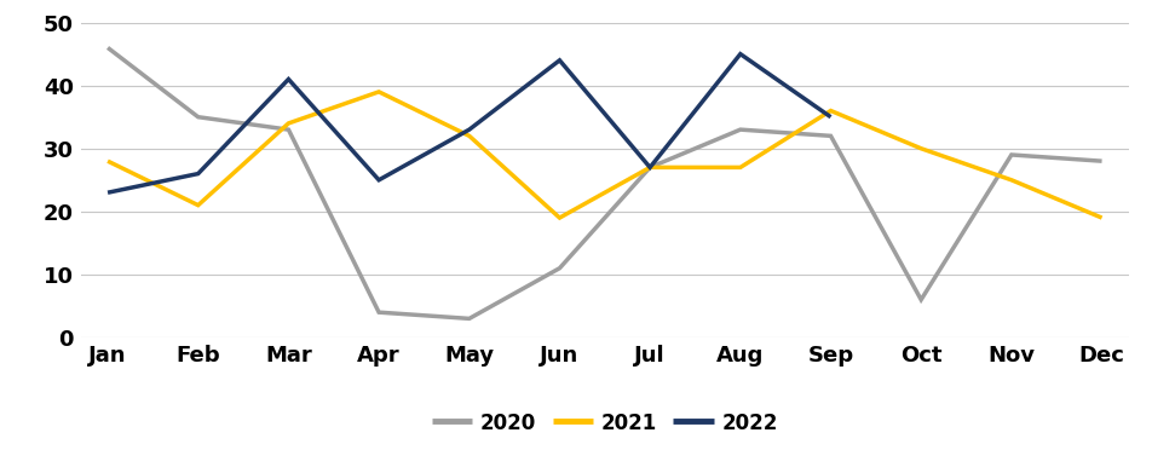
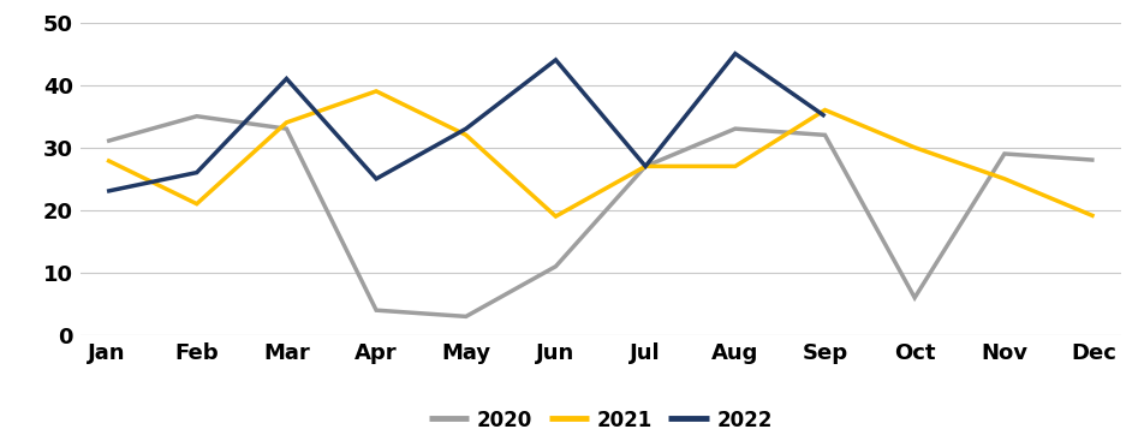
2020/Jan: 46 -> 31
